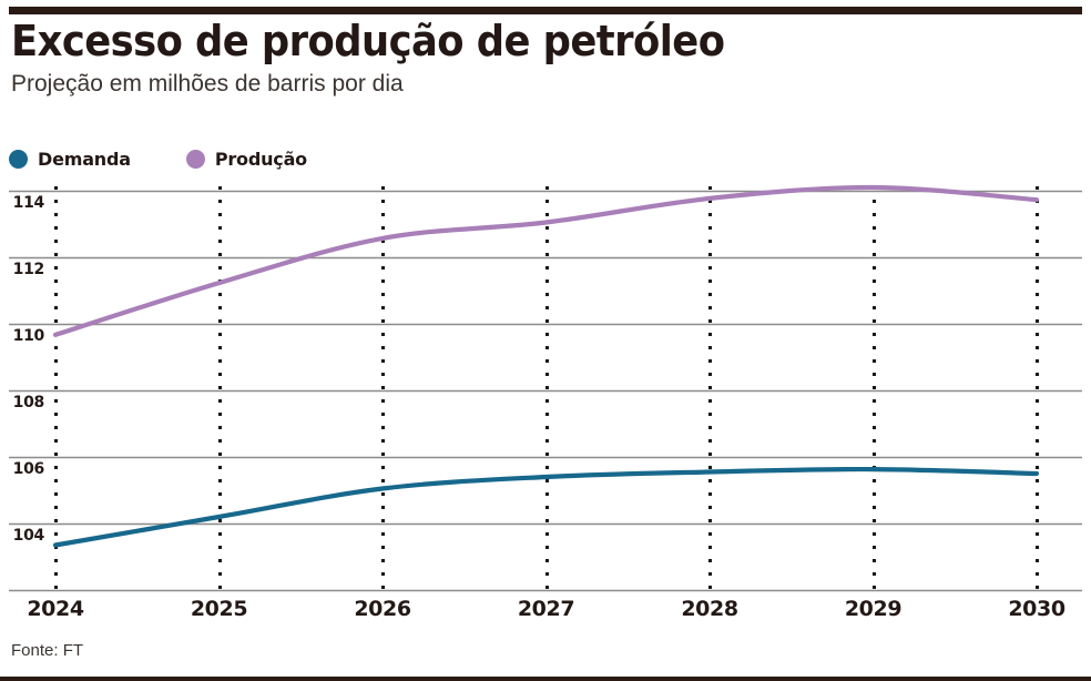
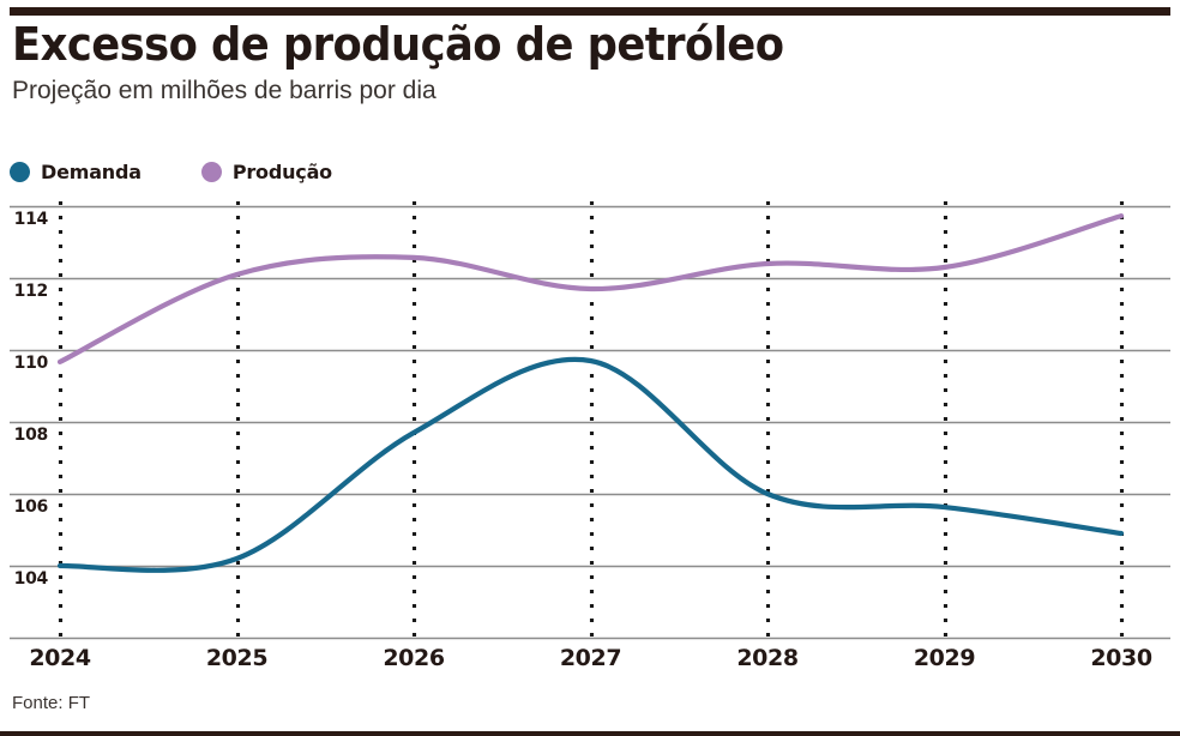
Demanda/2024: 103.3 -> 104.0
Produção/2025: 111.2 -> 112.1
Demanda/2026: 105.0 -> 107.7
Demanda/2027: 105.4 -> 109.7
Produção/2027: 113.0 -> 111.7
Demanda/2028: 105.5 -> 106.0
Produção/2028: 113.8 -> 112.4
Produção/2029: 114.1 -> 112.3
Demanda/2030: 105.5 -> 104.9
